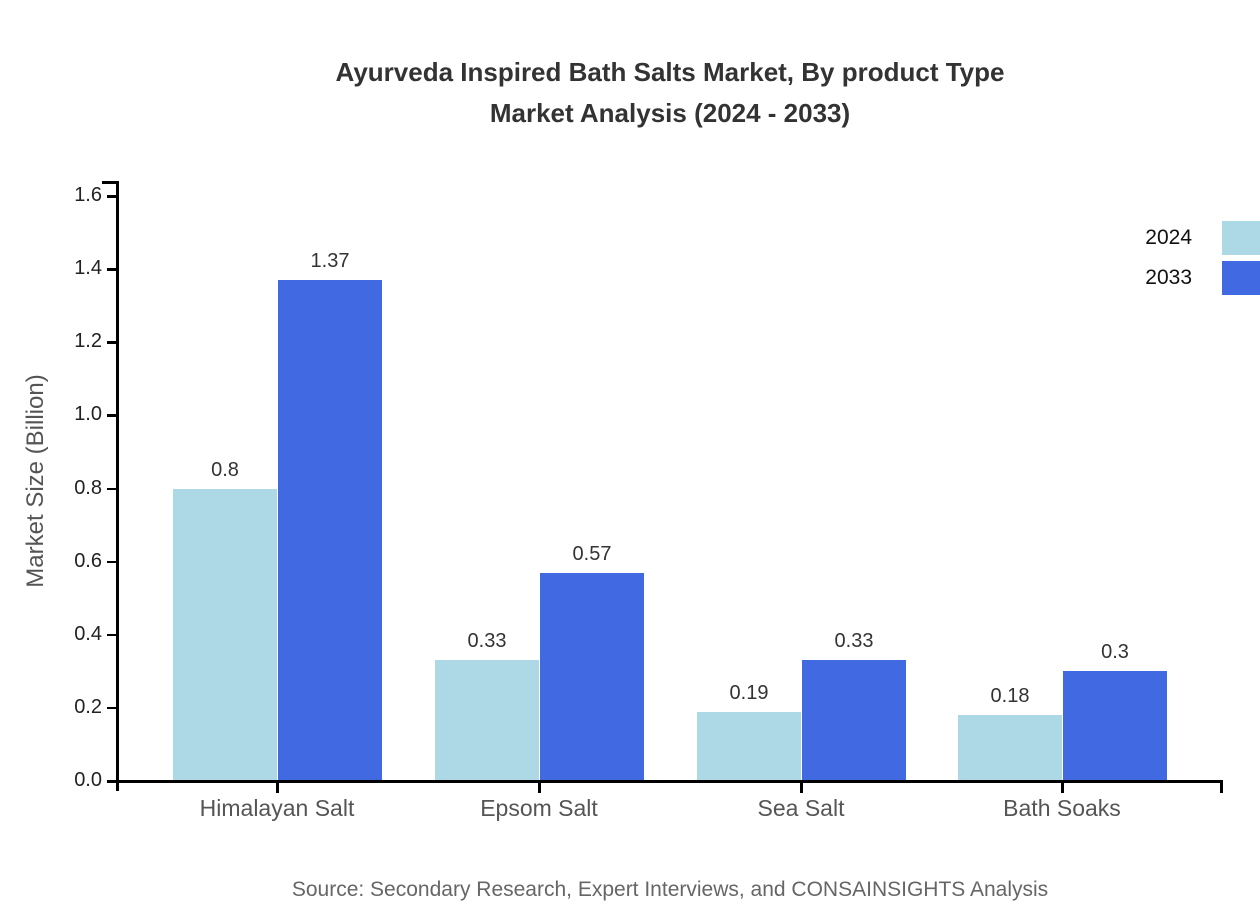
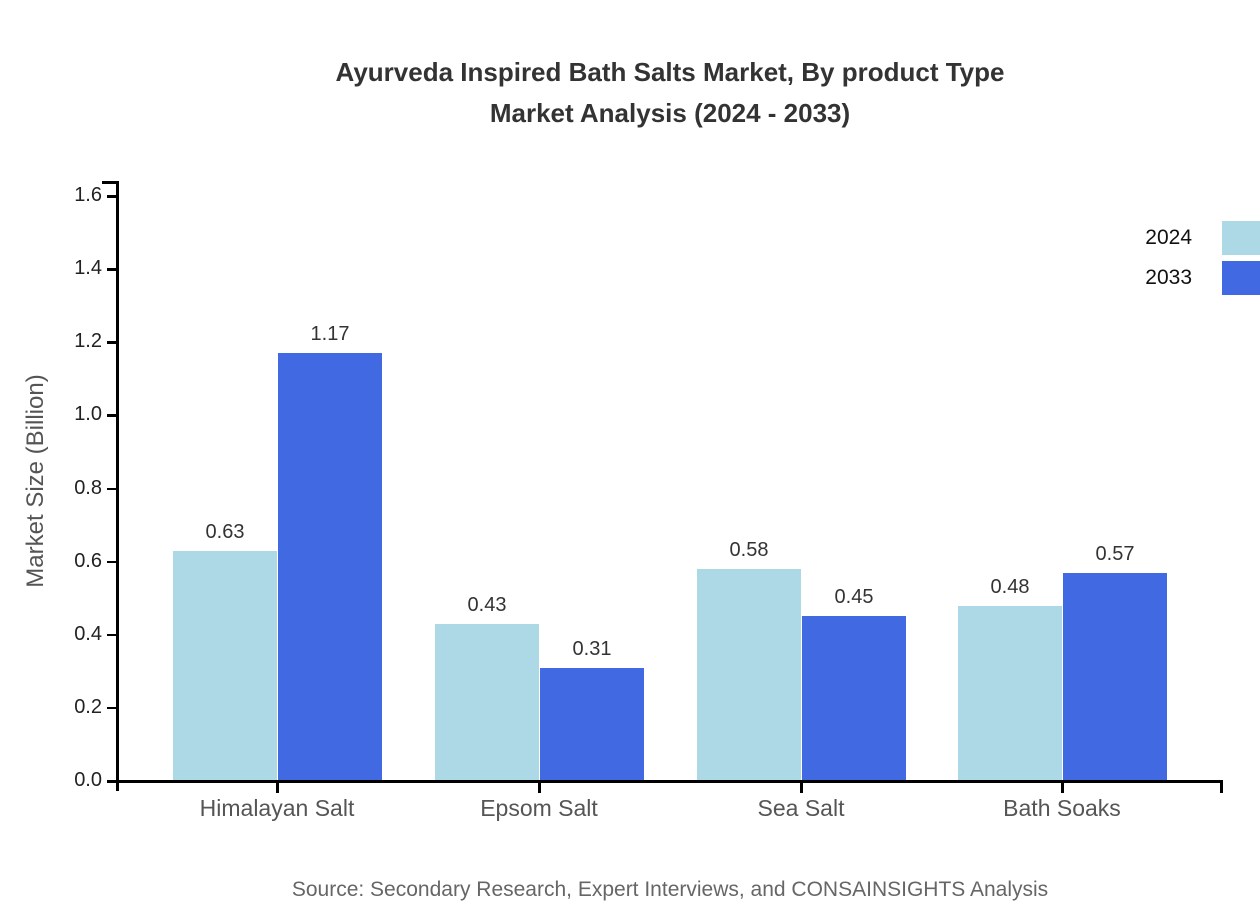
2024/Himalayan Salt: 0.8 -> 0.63
2033/Himalayan Salt: 1.37 -> 1.17
2024/Epsom Salt: 0.33 -> 0.43
2033/Epsom Salt: 0.57 -> 0.31
2024/Sea Salt: 0.19 -> 0.58
2033/Sea Salt: 0.33 -> 0.45
2024/Bath Soaks: 0.18 -> 0.48
2033/Bath Soaks: 0.3 -> 0.57
